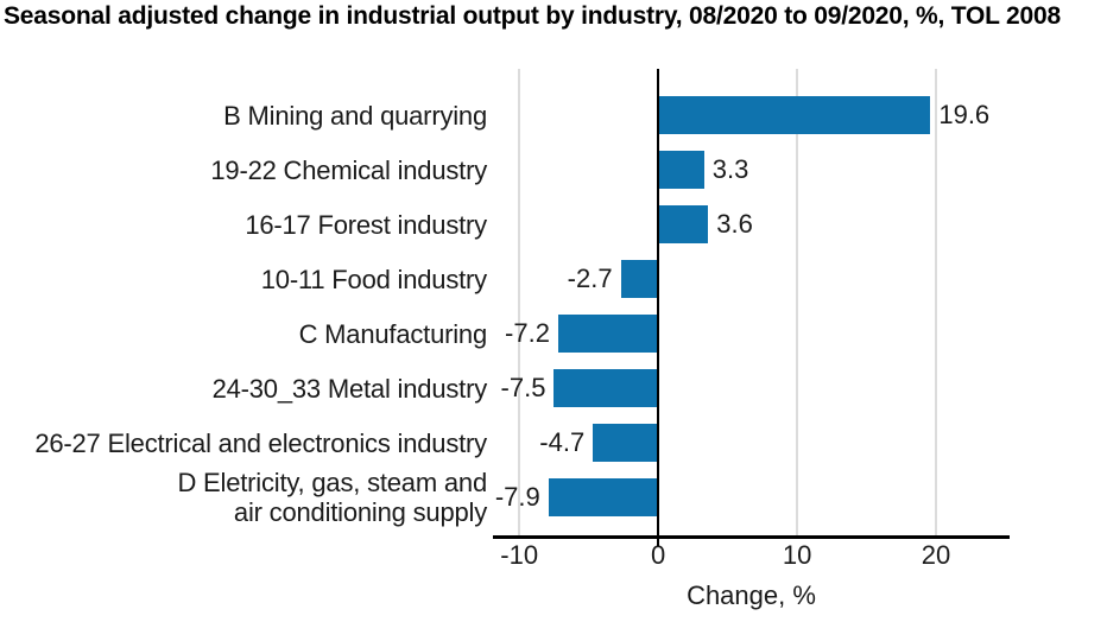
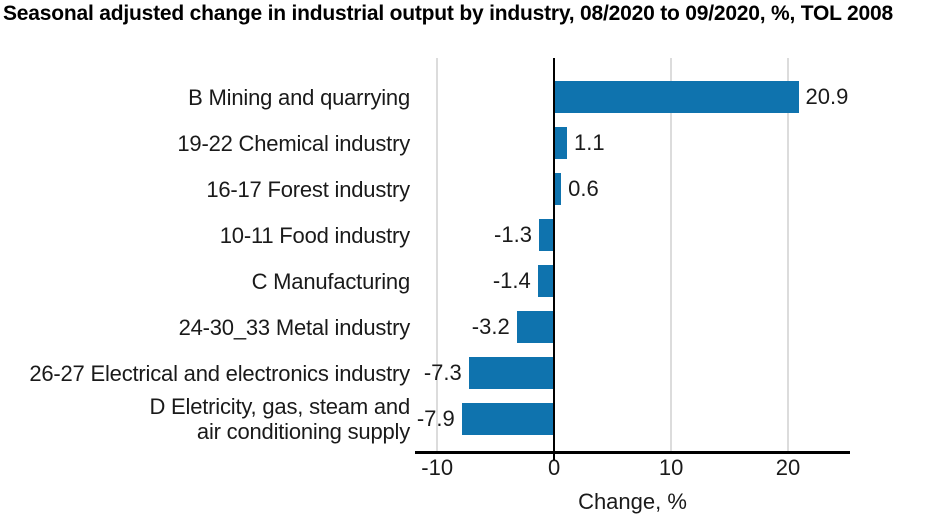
B Mining and quarrying: 19.6 -> 20.9
19-22 Chemical industry: 3.3 -> 1.1
16-17 Forest industry: 3.6 -> 0.6
10-11 Food industry: -2.7 -> -1.3
C Manufacturing: -7.2 -> -1.4
24-30_33 Metal industry: -7.5 -> -3.2
26-27 Electrical and electronics industry: -4.7 -> -7.3
